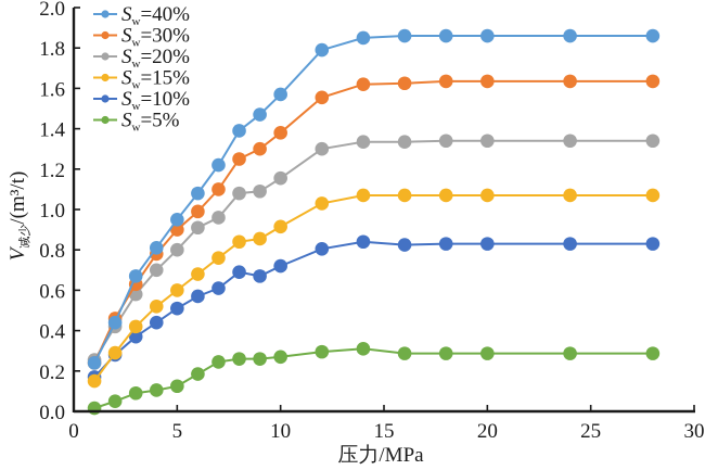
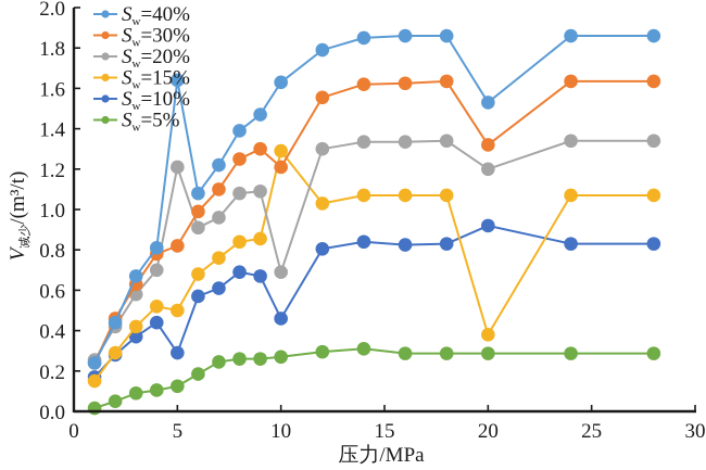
Sw=40%/5: 0.95 -> 1.64
Sw=30%/5: 0.90 -> 0.82
Sw=20%/5: 0.80 -> 1.21
Sw=15%/5: 0.60 -> 0.50
Sw=10%/5: 0.51 -> 0.29
Sw=40%/10: 1.57 -> 1.63
Sw=30%/10: 1.38 -> 1.21
Sw=20%/10: 1.16 -> 0.69
Sw=15%/10: 0.92 -> 1.29
Sw=10%/10: 0.72 -> 0.46
Sw=40%/20: 1.86 -> 1.53
Sw=30%/20: 1.64 -> 1.32
Sw=20%/20: 1.34 -> 1.20
Sw=15%/20: 1.07 -> 0.38
Sw=10%/20: 0.83 -> 0.92
